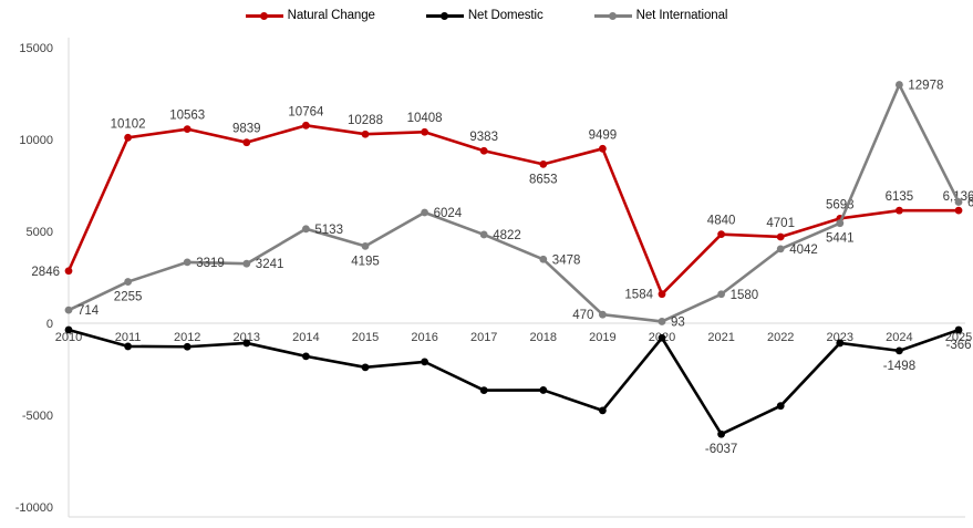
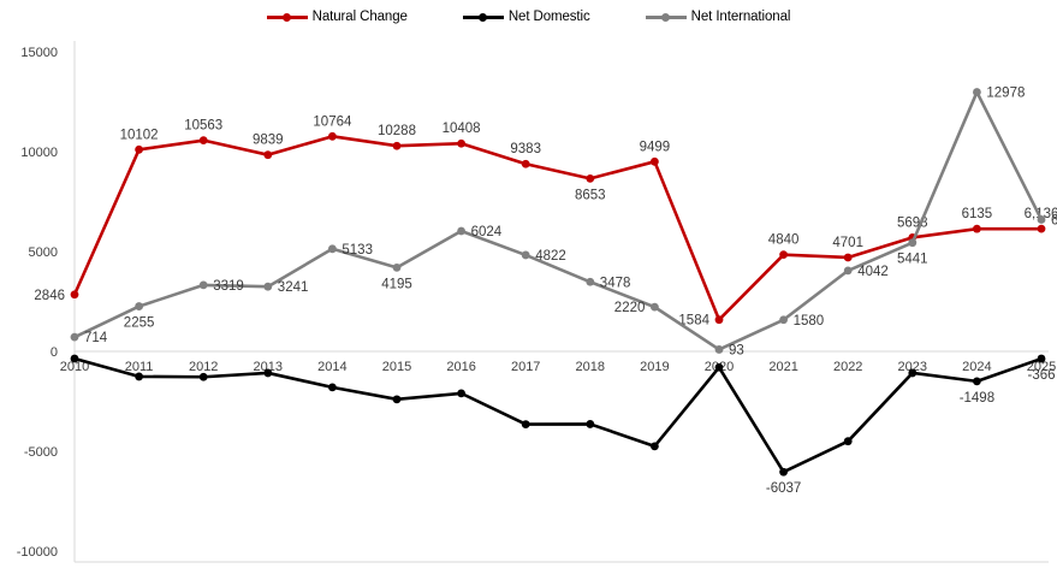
Net International/2019: 470 -> 2220
